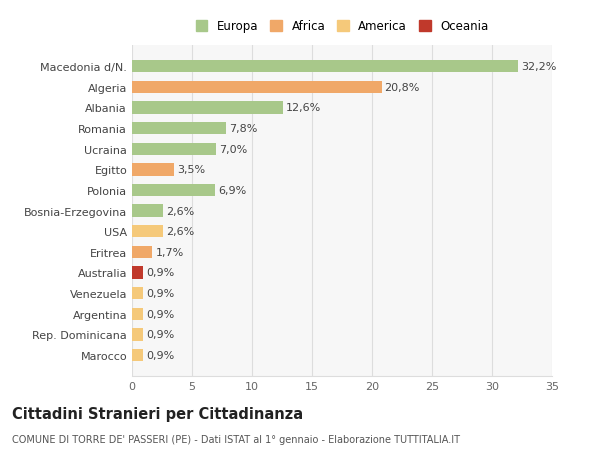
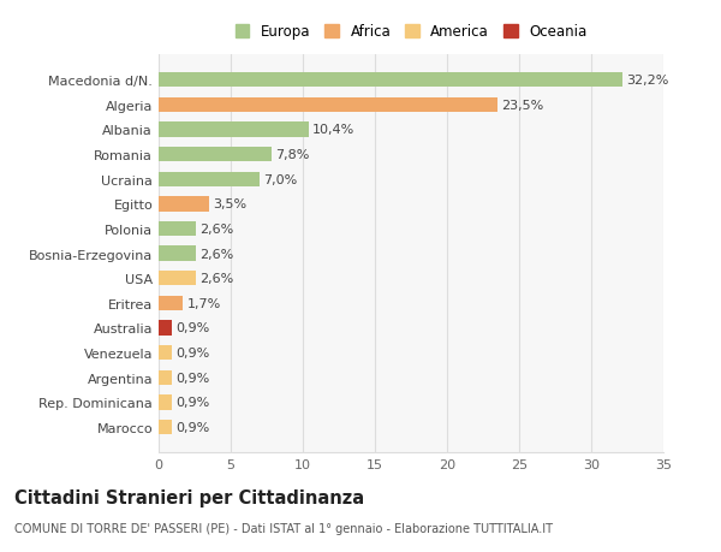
Algeria: 20,8% -> 23,5%
Albania: 12,6% -> 10,4%
Polonia: 6,9% -> 2,6%
